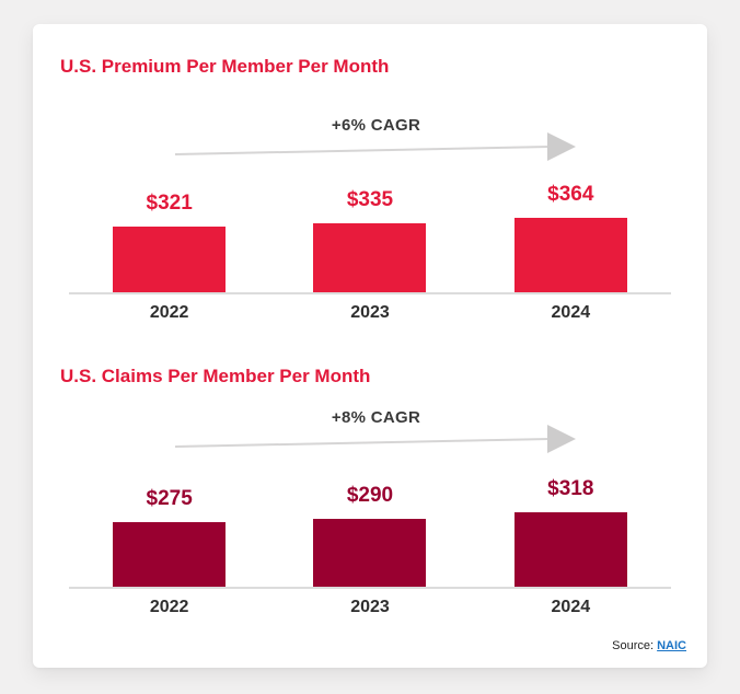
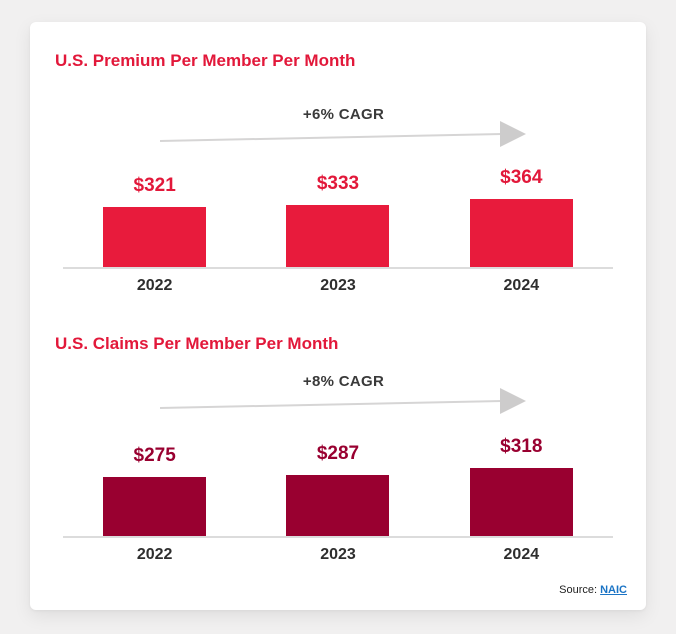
U.S. Premium Per Member Per Month/2023: $335 -> $333
U.S. Claims Per Member Per Month/2023: $290 -> $287
